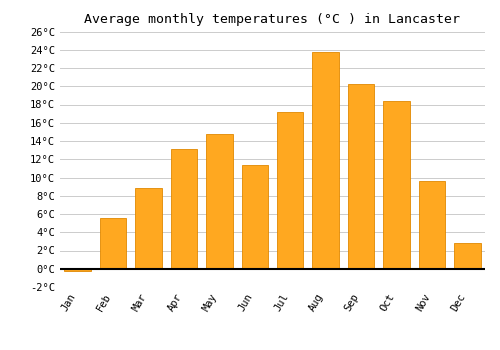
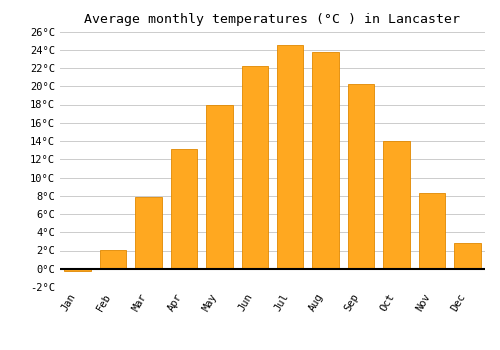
Feb: 5.6°C -> 2.1°C
Mar: 8.8°C -> 7.9°C
May: 14.8°C -> 18.0°C
Jun: 11.4°C -> 22.2°C
Jul: 17.2°C -> 24.5°C
Oct: 18.4°C -> 14.0°C
Nov: 9.6°C -> 8.3°C
